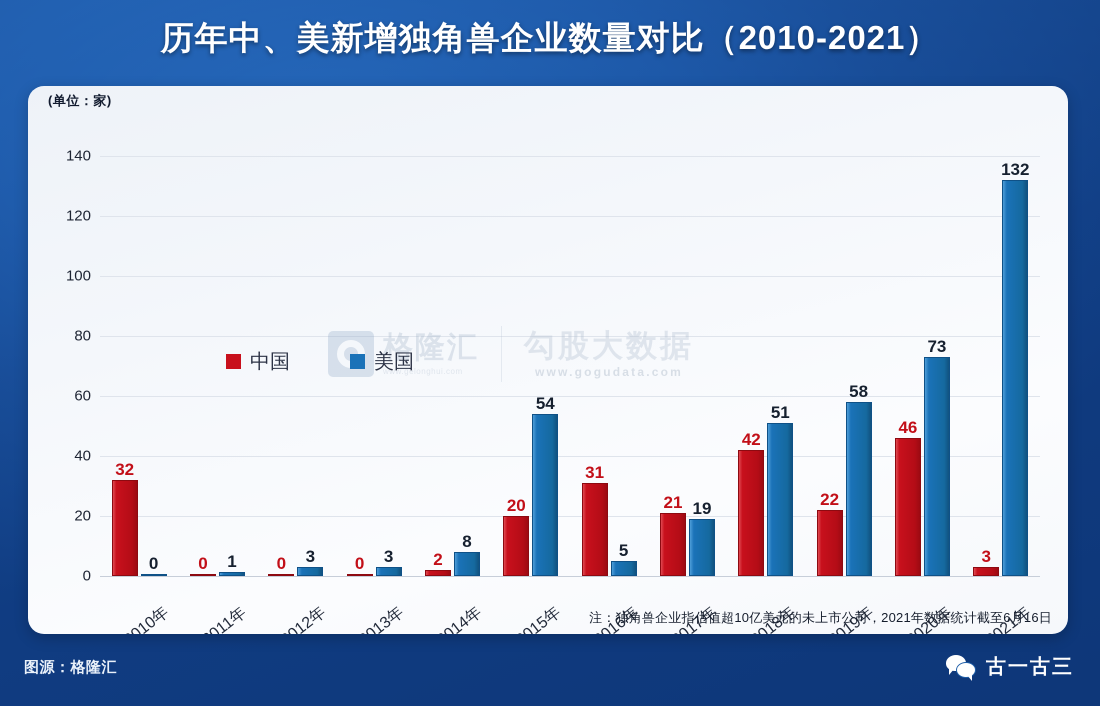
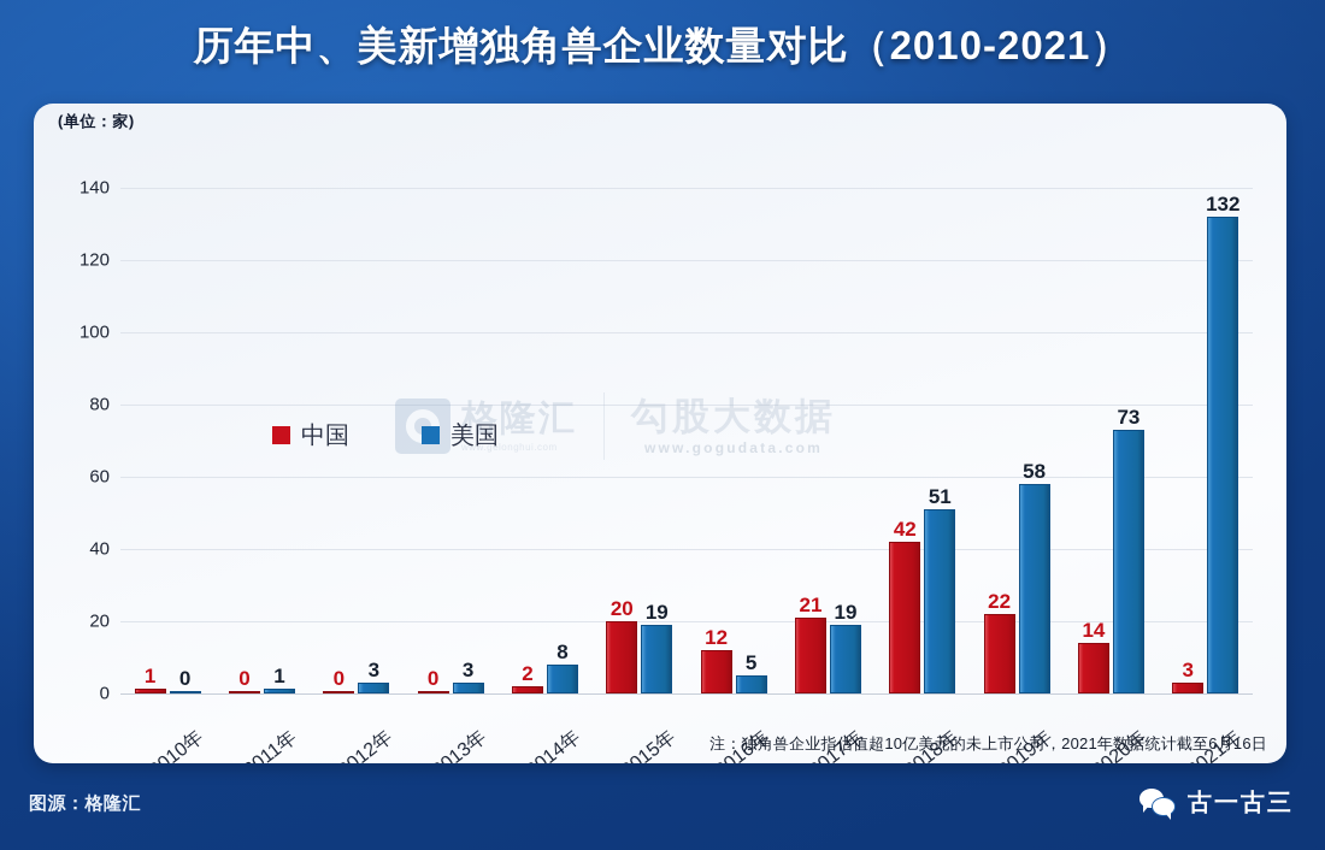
中国/2010年: 32 -> 1
美国/2015年: 54 -> 19
中国/2016年: 31 -> 12
中国/2020年: 46 -> 14
